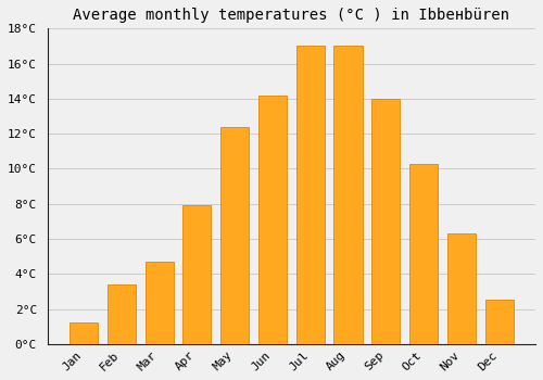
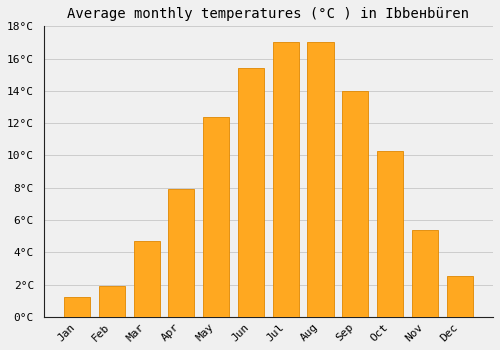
Feb: 3.4°C -> 1.9°C
Jun: 14.2°C -> 15.4°C
Nov: 6.3°C -> 5.4°C
